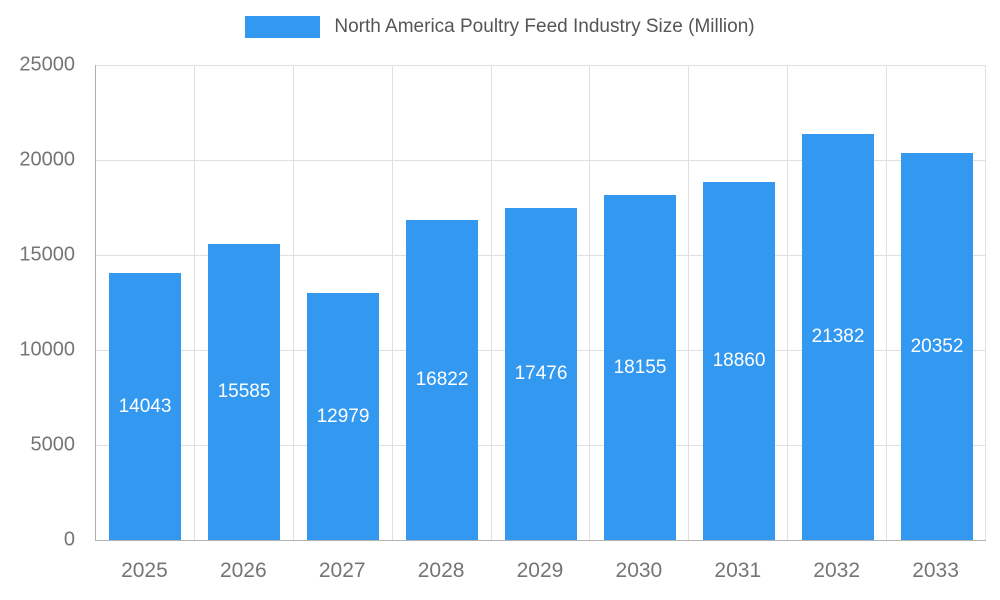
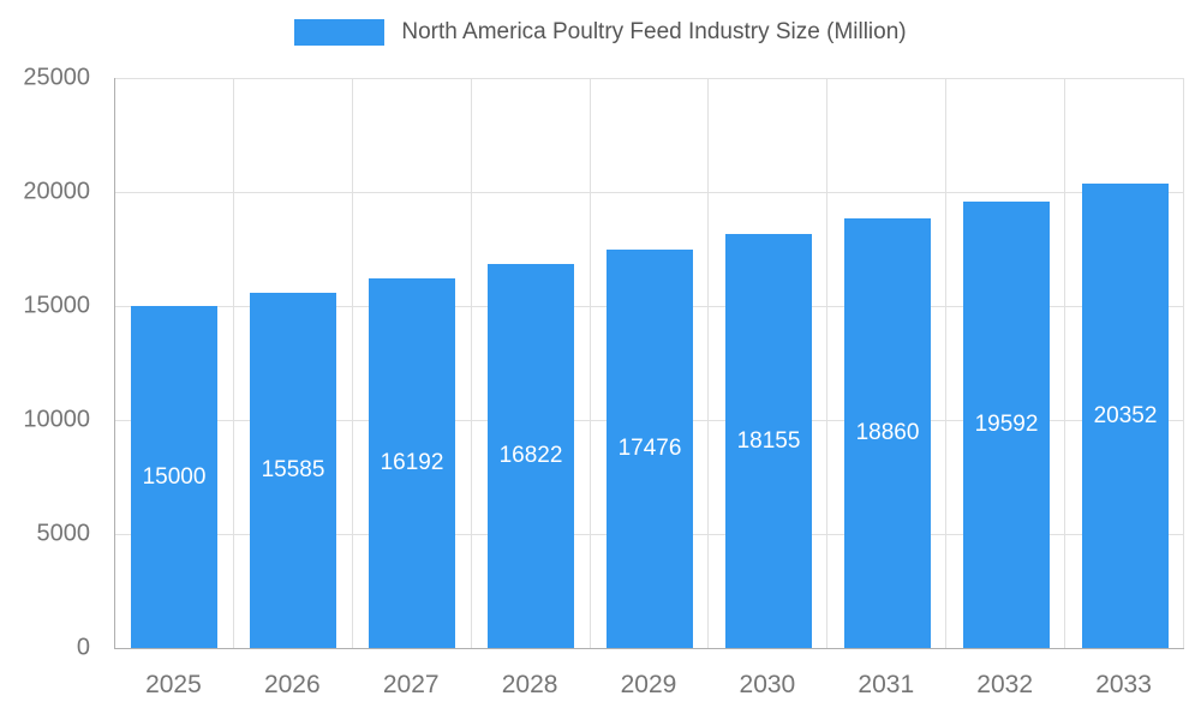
2025: 14043 -> 15000
2027: 12979 -> 16192
2032: 21382 -> 19592
